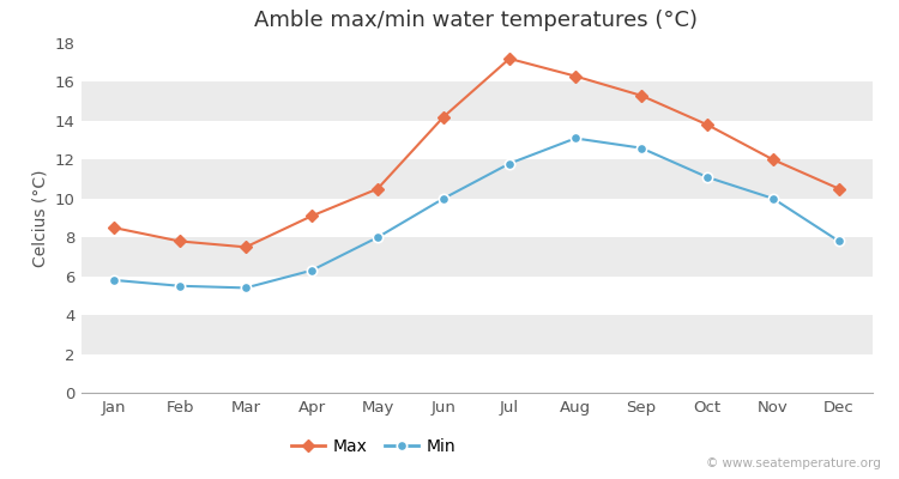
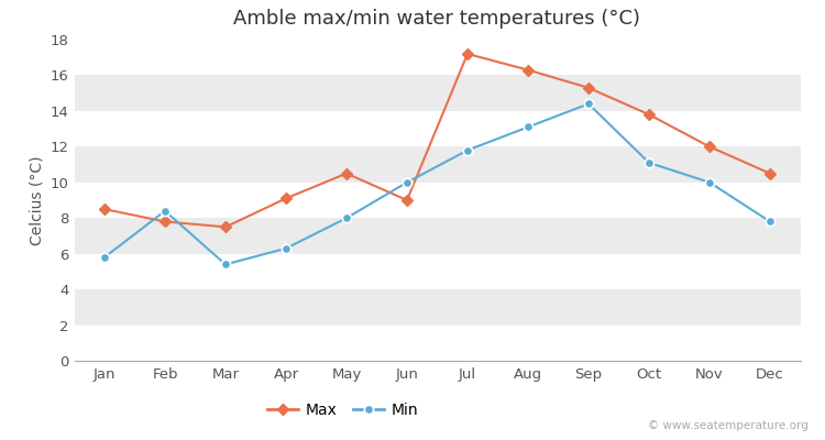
Min/Feb: 5.5 -> 8.4
Max/Jun: 14.2 -> 9.0
Min/Sep: 12.6 -> 14.4
